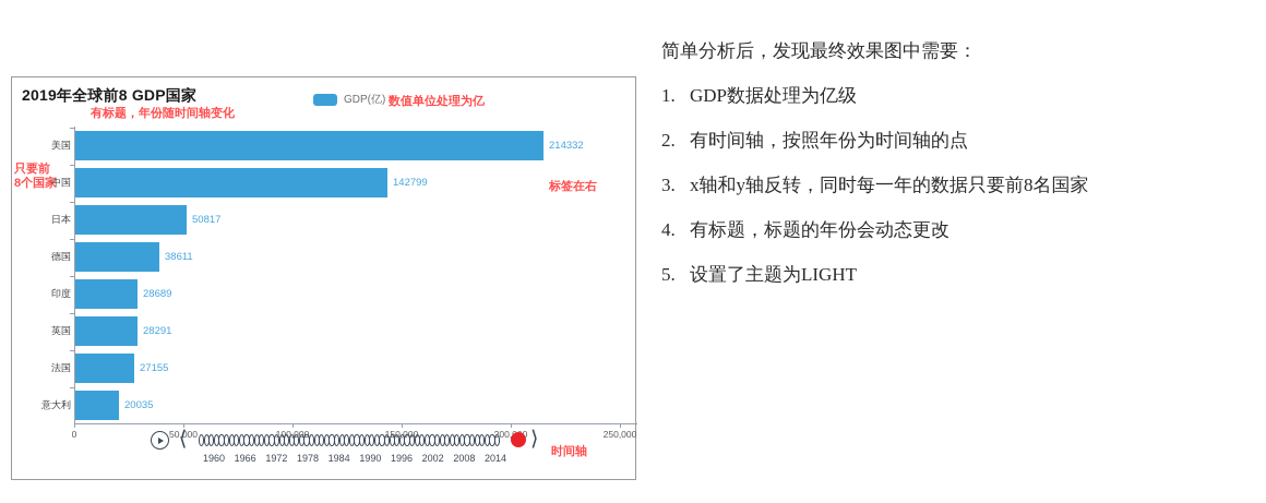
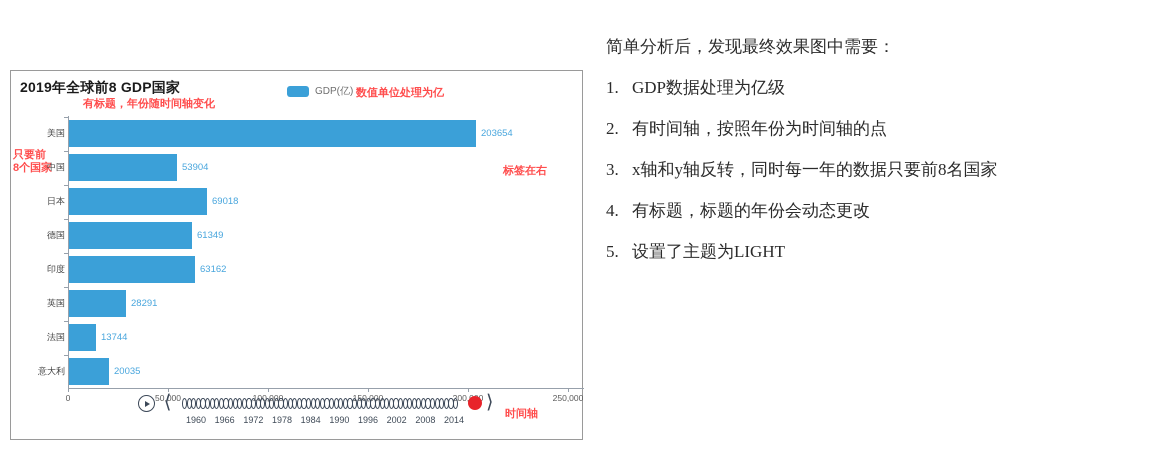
美国: 214332 -> 203654
中国: 142799 -> 53904
日本: 50817 -> 69018
德国: 38611 -> 61349
印度: 28689 -> 63162
法国: 27155 -> 13744
